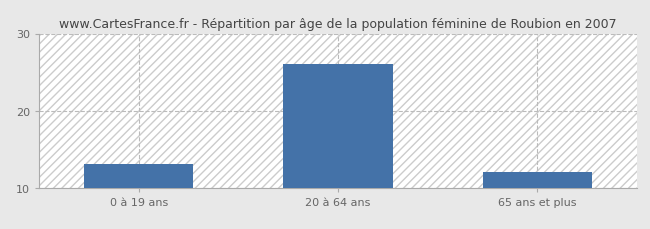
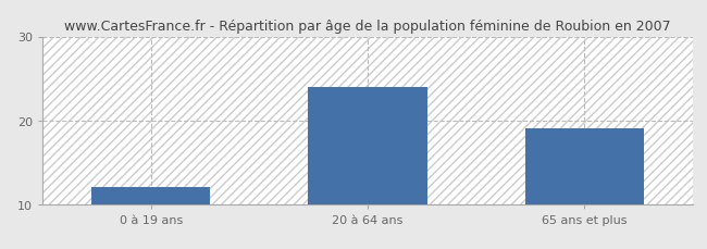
0 à 19 ans: 13 -> 12
20 à 64 ans: 26 -> 24
65 ans et plus: 12 -> 19
